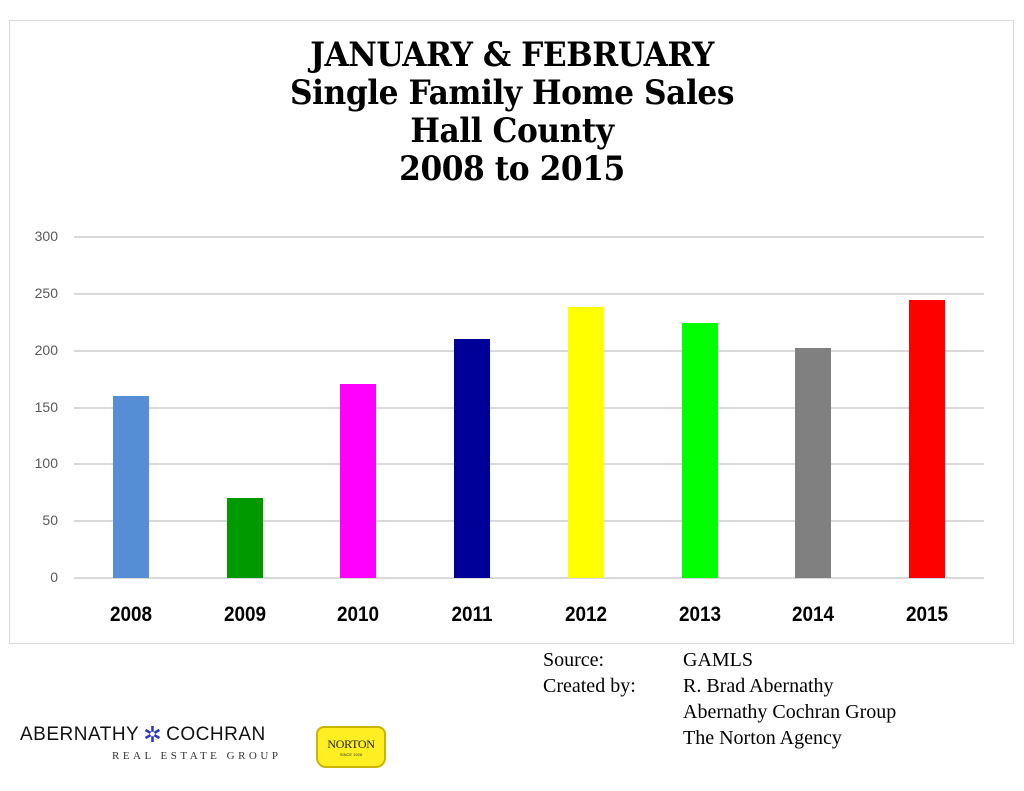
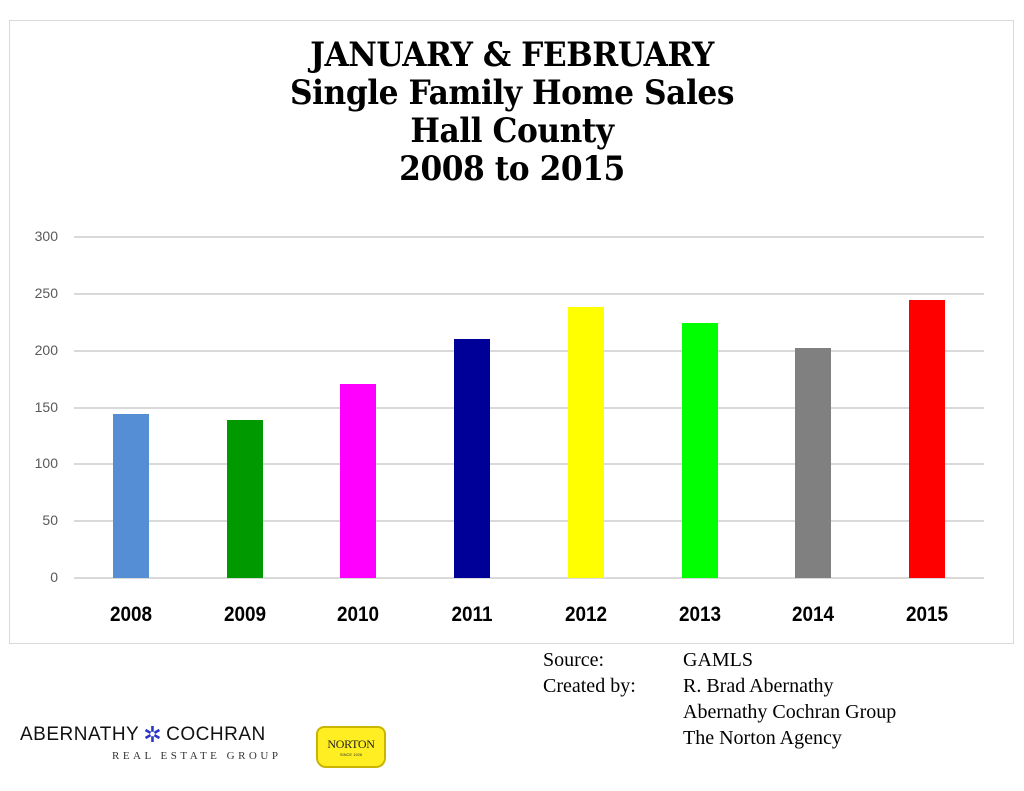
2008: 160 -> 144
2009: 70 -> 139
